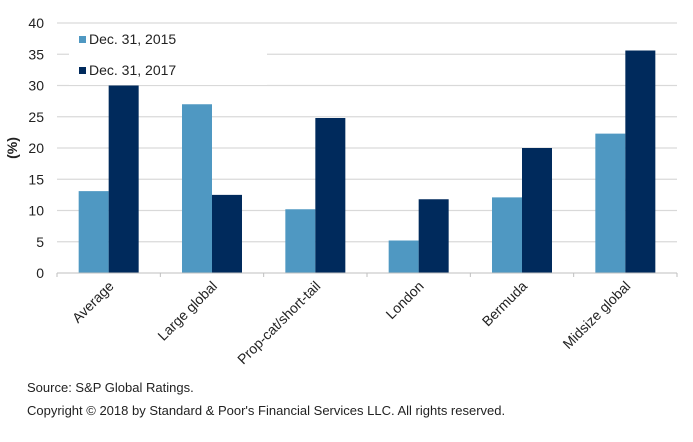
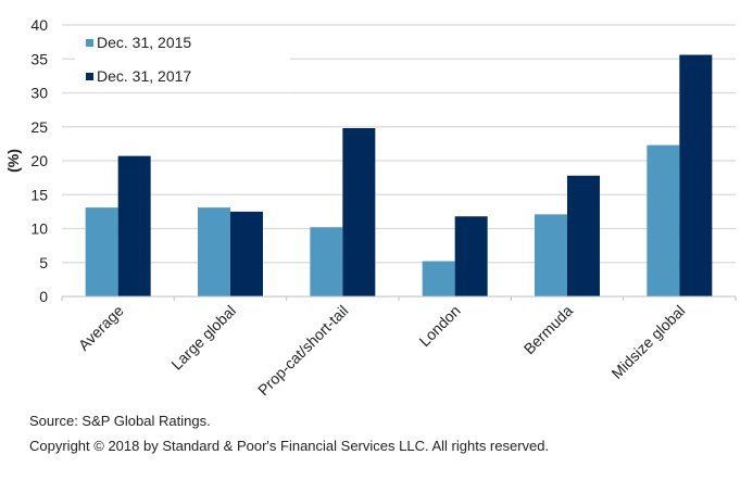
Dec. 31, 2017/Average: 30 -> 21
Dec. 31, 2015/Large global: 27 -> 13
Dec. 31, 2017/Bermuda: 20 -> 18
